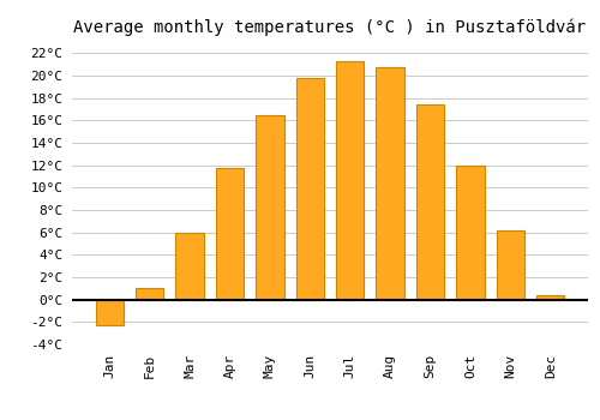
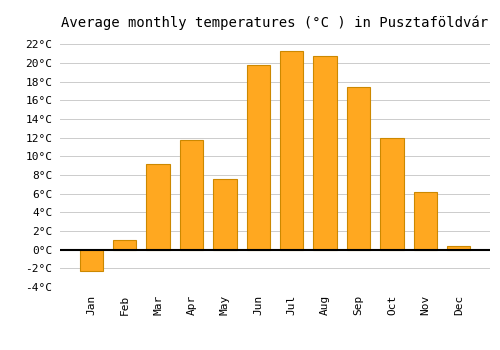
Mar: 6.0°C -> 9.2°C
May: 16.5°C -> 7.6°C
